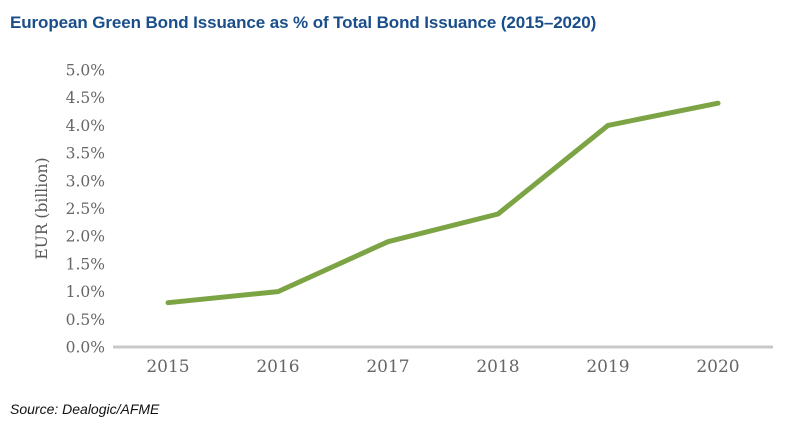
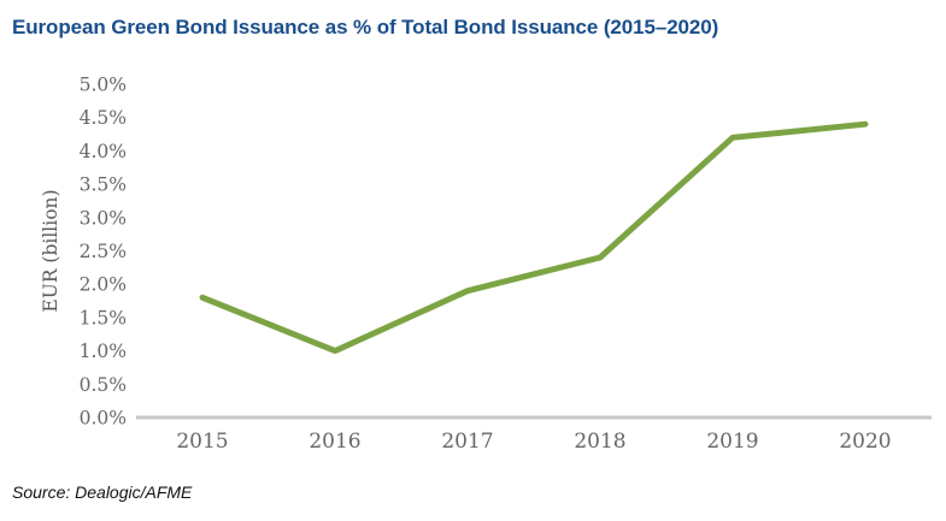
2015: 0.8% -> 1.8%
2019: 4.0% -> 4.2%
